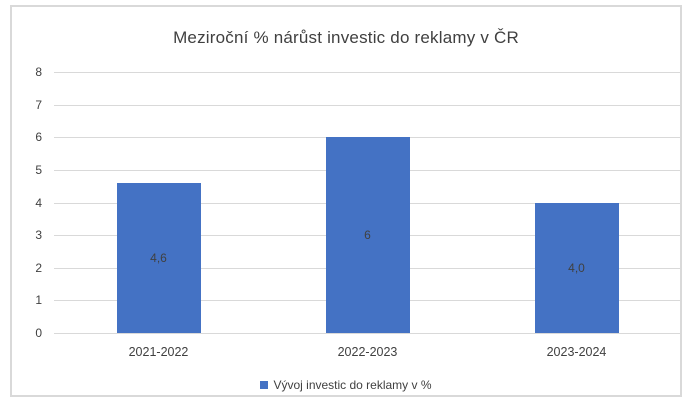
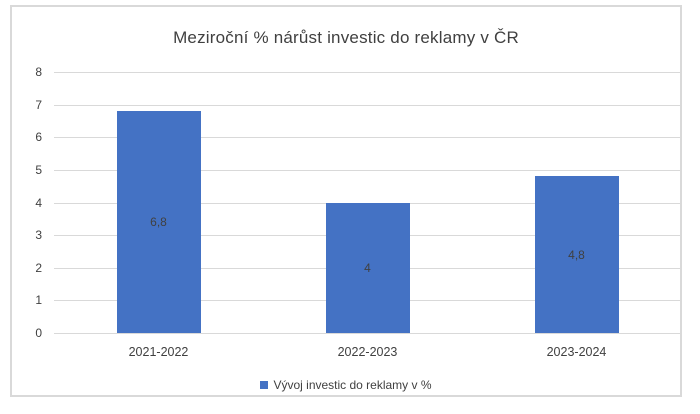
2021-2022: 4,6 -> 6,8
2022-2023: 6 -> 4
2023-2024: 4,0 -> 4,8
